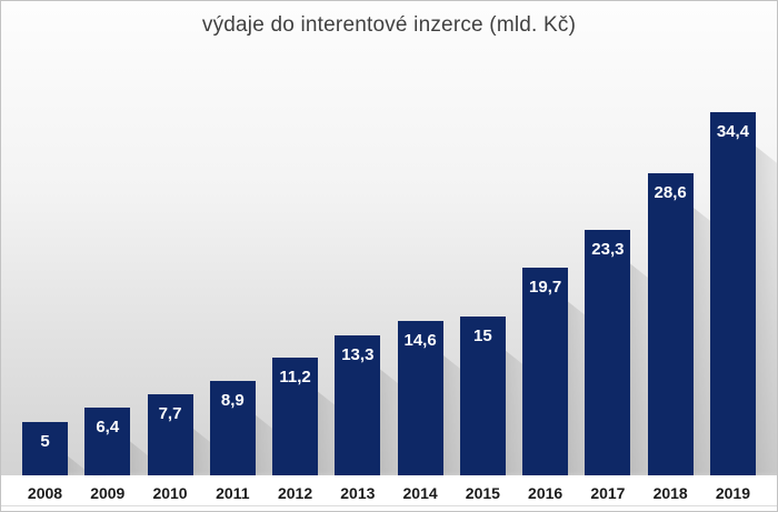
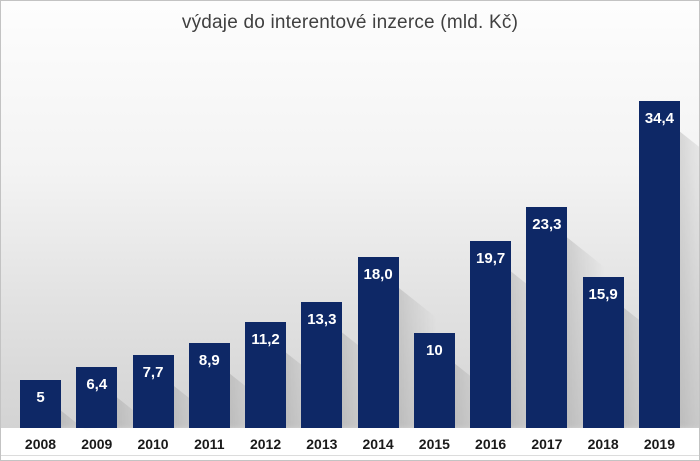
2014: 14,6 -> 18,0
2015: 15 -> 10
2018: 28,6 -> 15,9
